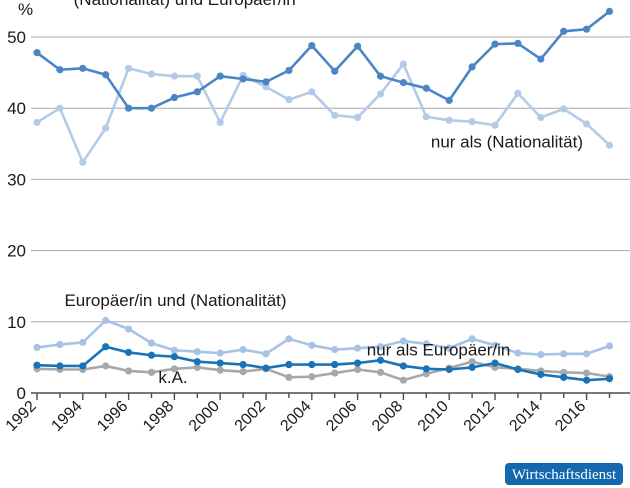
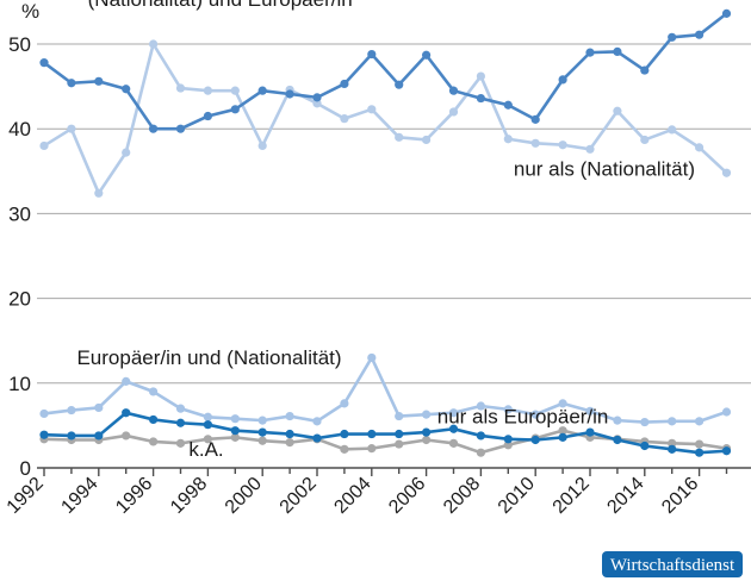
nur als (Nationalität)/1996: 46 -> 50
Europäer/in und (Nationalität)/2004: 7 -> 13
